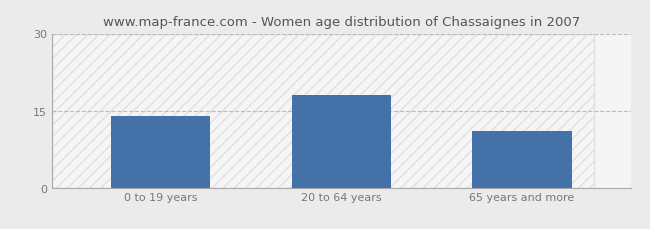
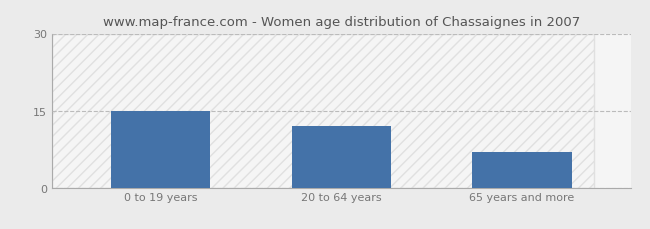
0 to 19 years: 14 -> 15
20 to 64 years: 18 -> 12
65 years and more: 11 -> 7
